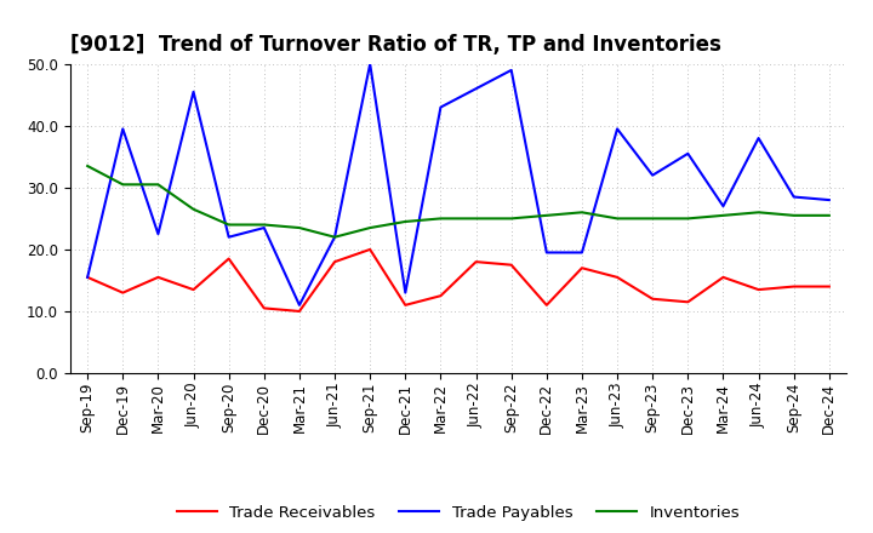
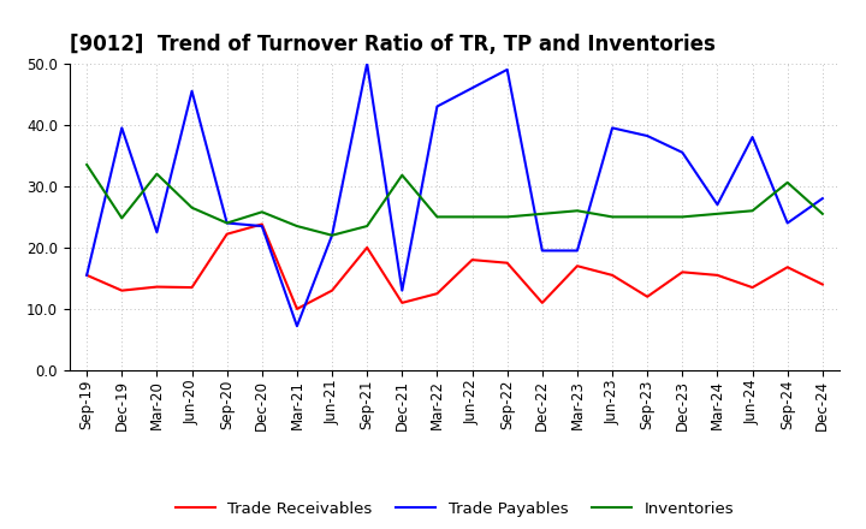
Inventories/Dec-19: 30.5 -> 24.8
Trade Receivables/Mar-20: 15.5 -> 13.6
Inventories/Mar-20: 30.5 -> 32.0
Trade Receivables/Sep-20: 18.5 -> 22.2
Trade Payables/Sep-20: 22.0 -> 24.0
Trade Receivables/Dec-20: 10.5 -> 23.8
Inventories/Dec-20: 24.0 -> 25.8
Trade Payables/Mar-21: 11.0 -> 7.2
Trade Receivables/Jun-21: 18.0 -> 13.0
Inventories/Dec-21: 24.5 -> 31.8
Trade Payables/Sep-23: 32.0 -> 38.2
Trade Receivables/Dec-23: 11.5 -> 16.0
Trade Receivables/Sep-24: 14.0 -> 16.8
Trade Payables/Sep-24: 28.5 -> 24.0
Inventories/Sep-24: 25.5 -> 30.6
